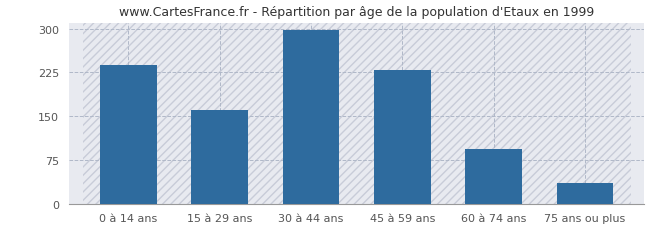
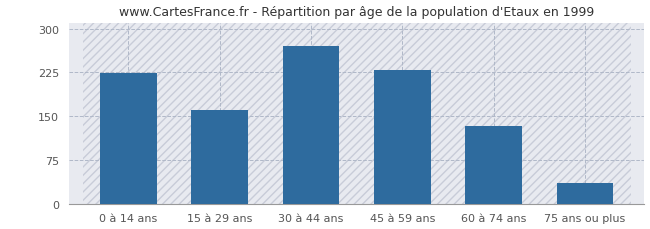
0 à 14 ans: 237 -> 224
30 à 44 ans: 297 -> 270
60 à 74 ans: 93 -> 134
